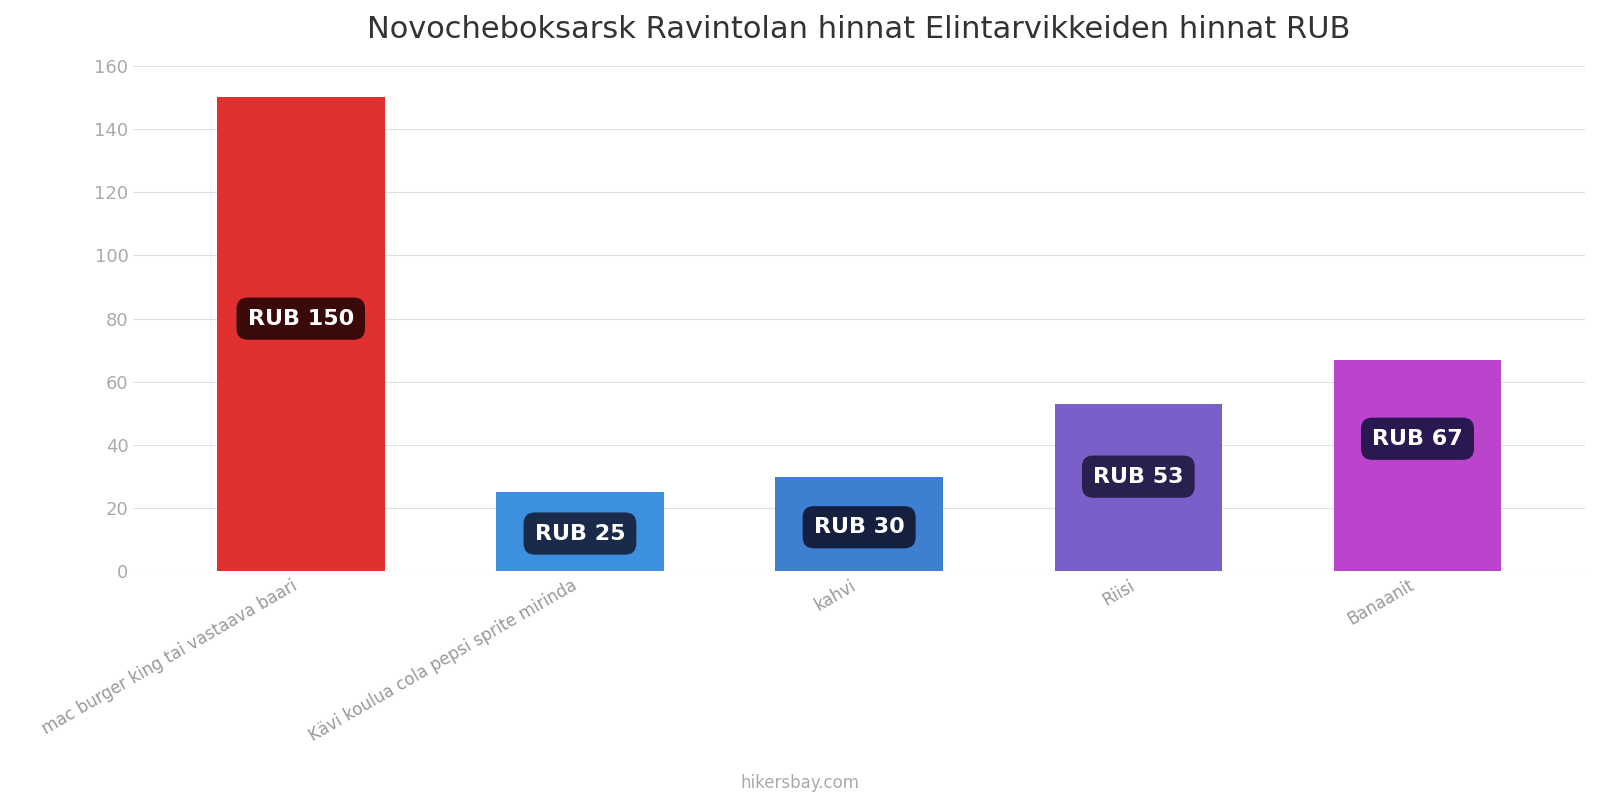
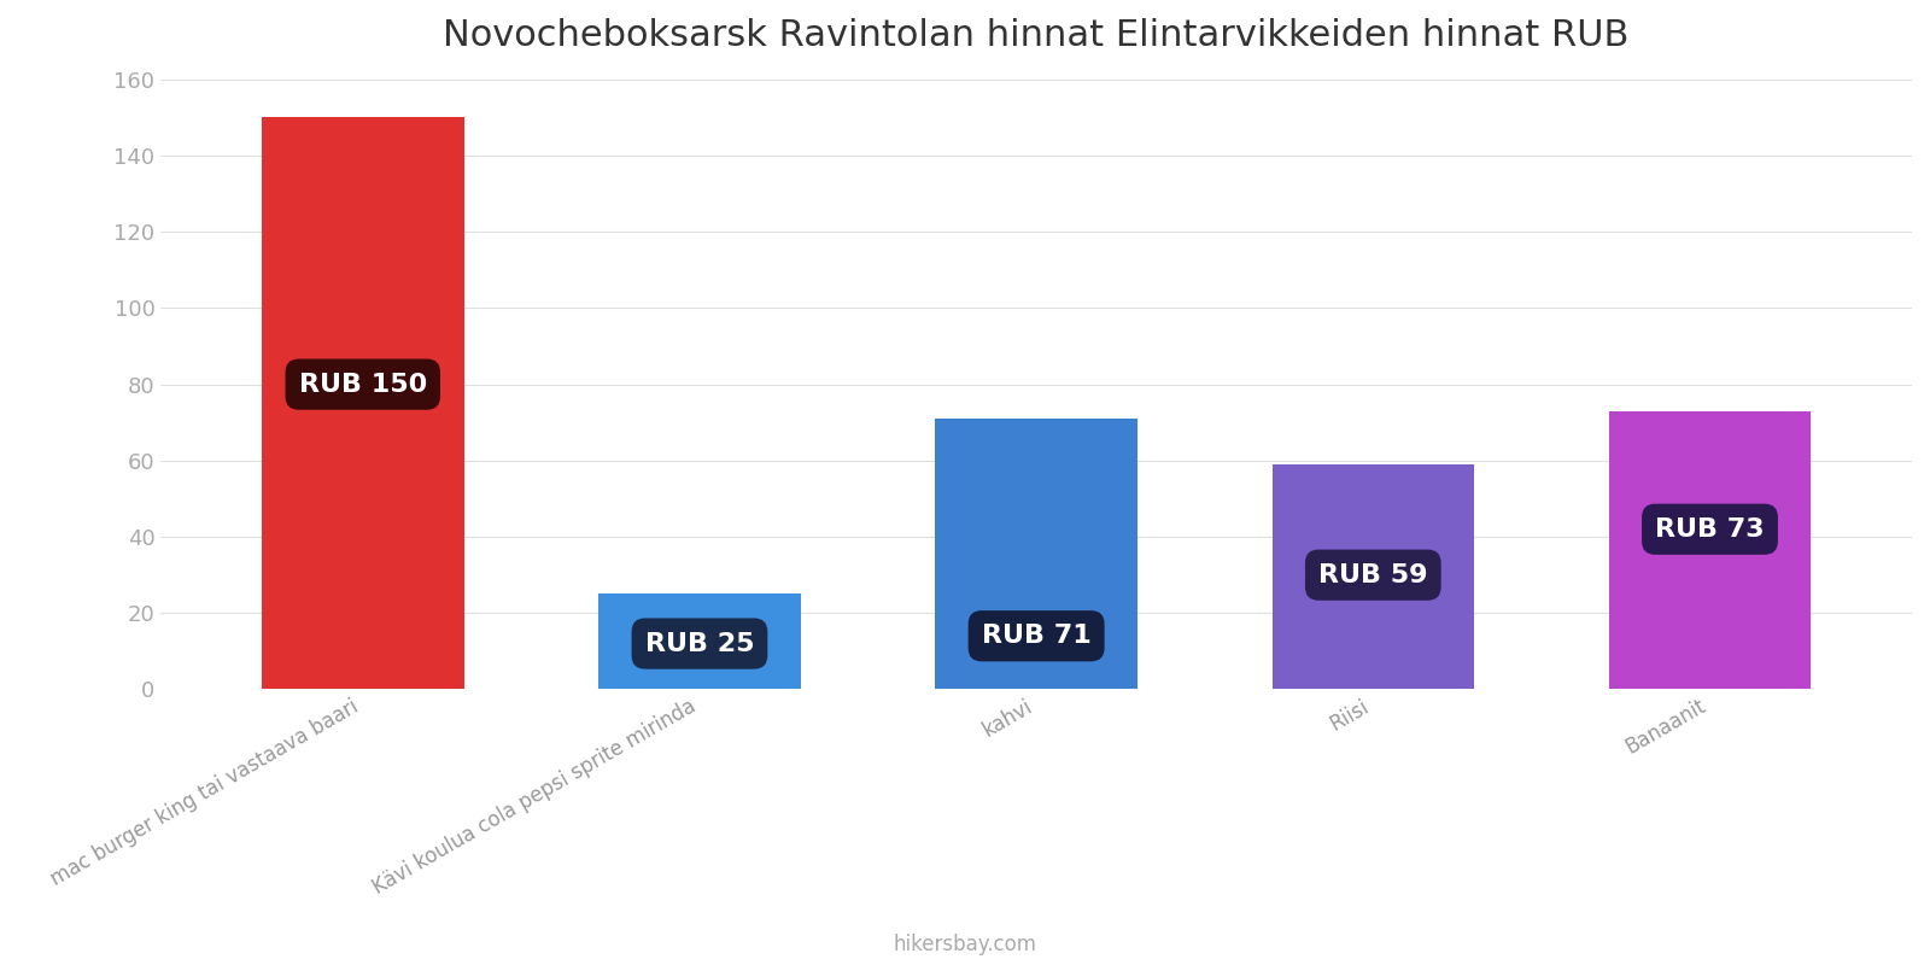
kahvi: 30 -> 71
Riisi: 53 -> 59
Banaanit: 67 -> 73
